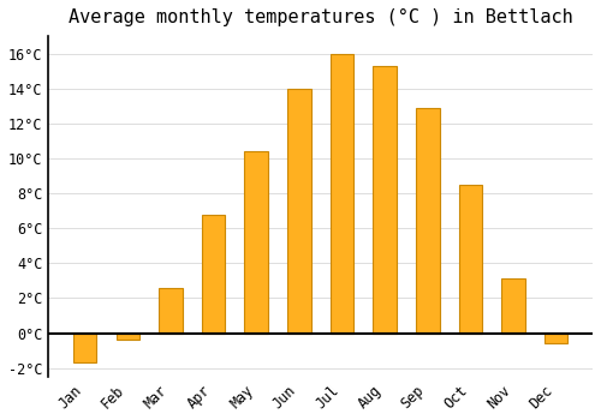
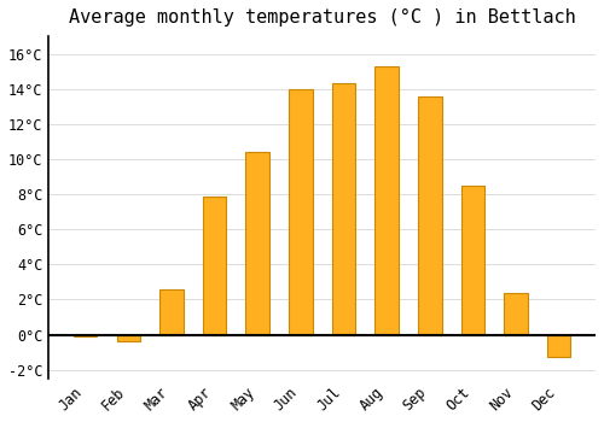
Jan: -1.7°C -> -0.1°C
Apr: 6.8°C -> 7.9°C
Jul: 16.0°C -> 14.3°C
Sep: 12.9°C -> 13.6°C
Nov: 3.1°C -> 2.4°C
Dec: -0.6°C -> -1.3°C
